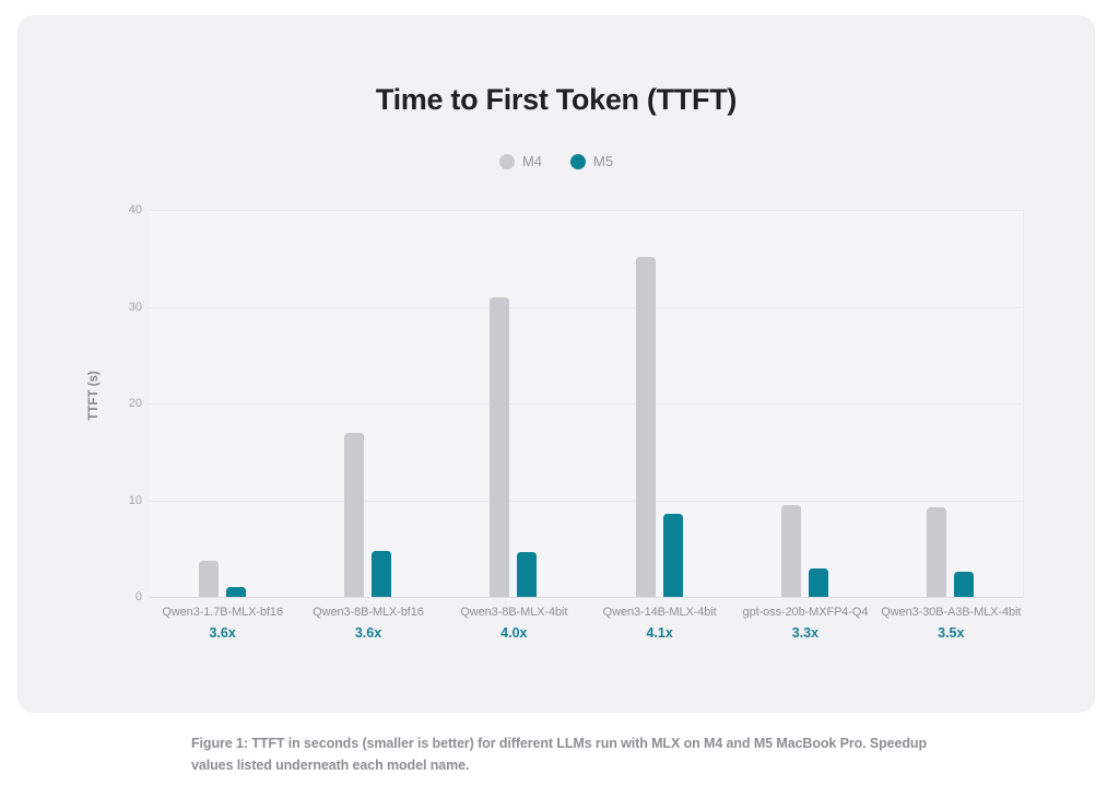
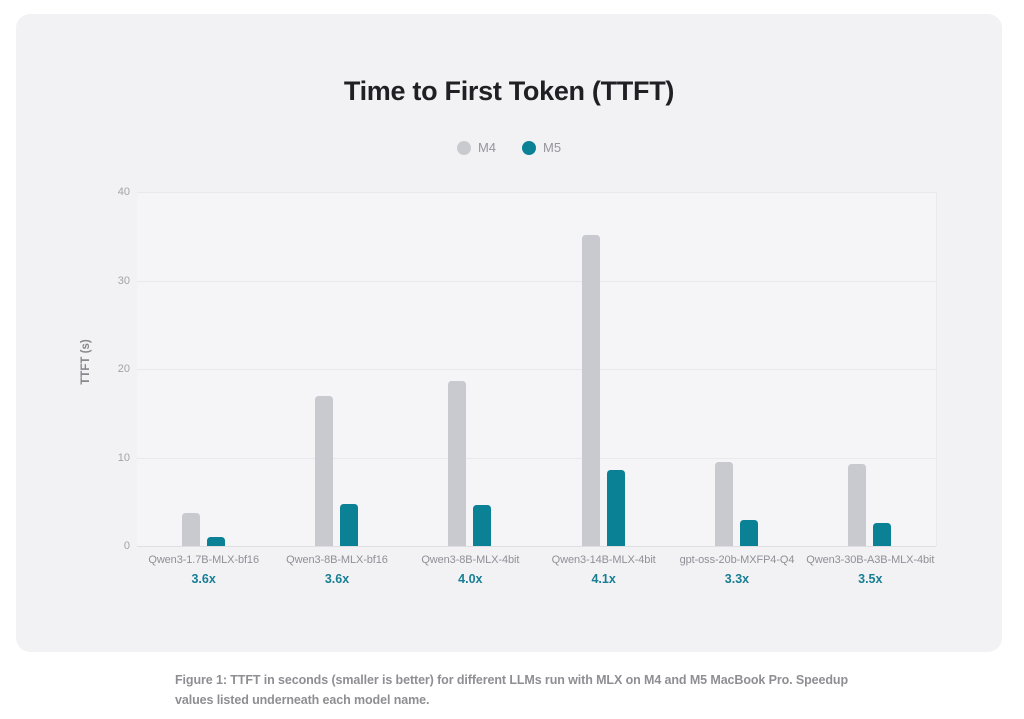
M4/Qwen3-8B-MLX-4bit: 31 -> 19
